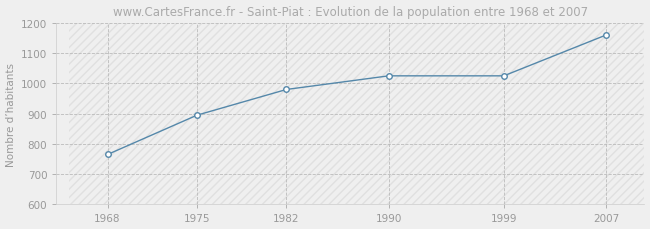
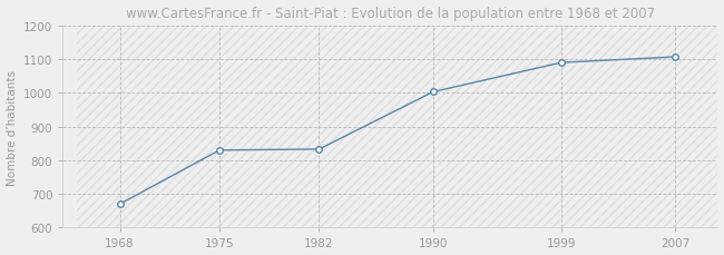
1968: 765 -> 670
1975: 895 -> 830
1982: 980 -> 833
1990: 1025 -> 1003
1999: 1025 -> 1090
2007: 1160 -> 1107
